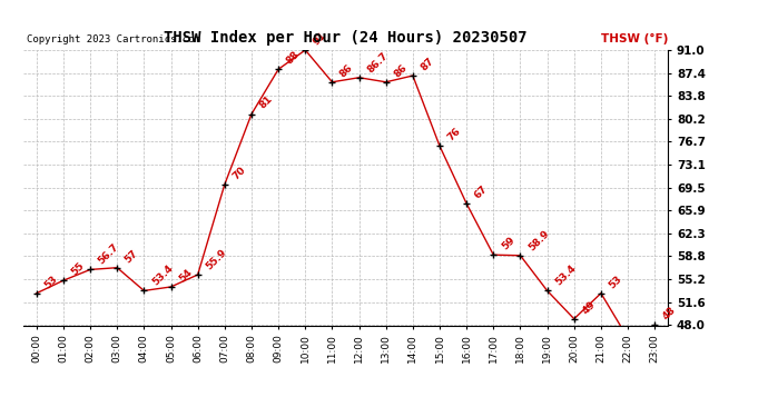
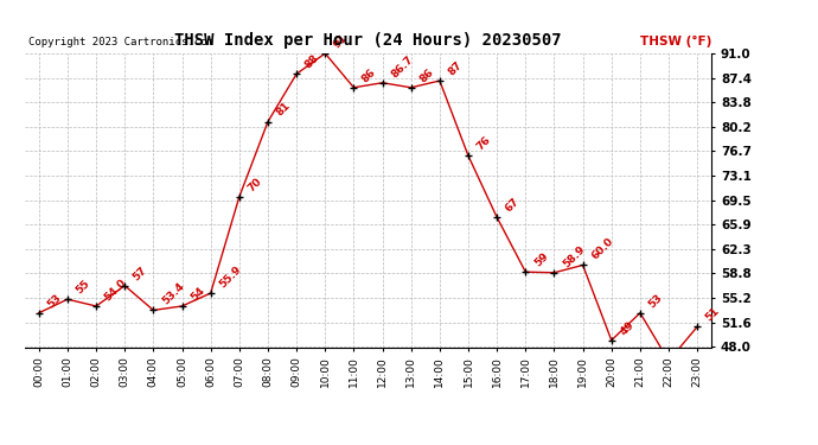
02:00: 56.7 -> 54.0
19:00: 53.4 -> 60.0
23:00: 48 -> 51
